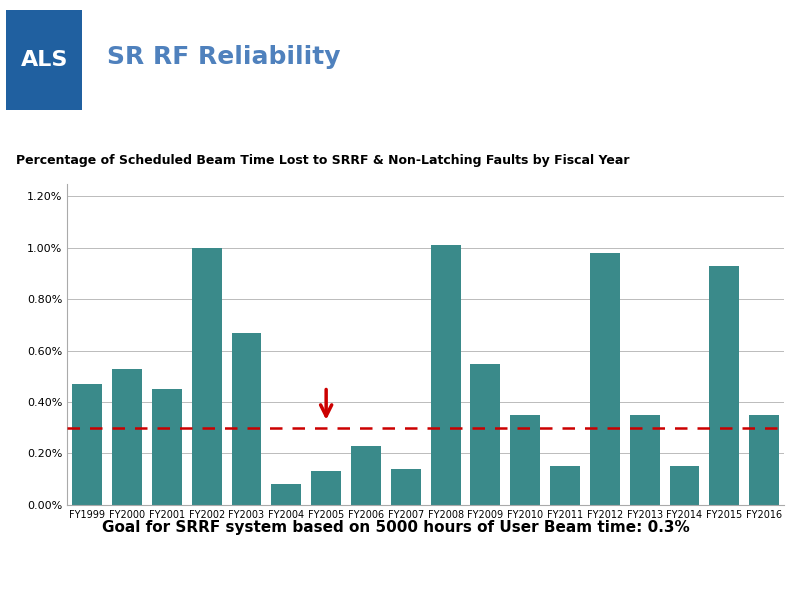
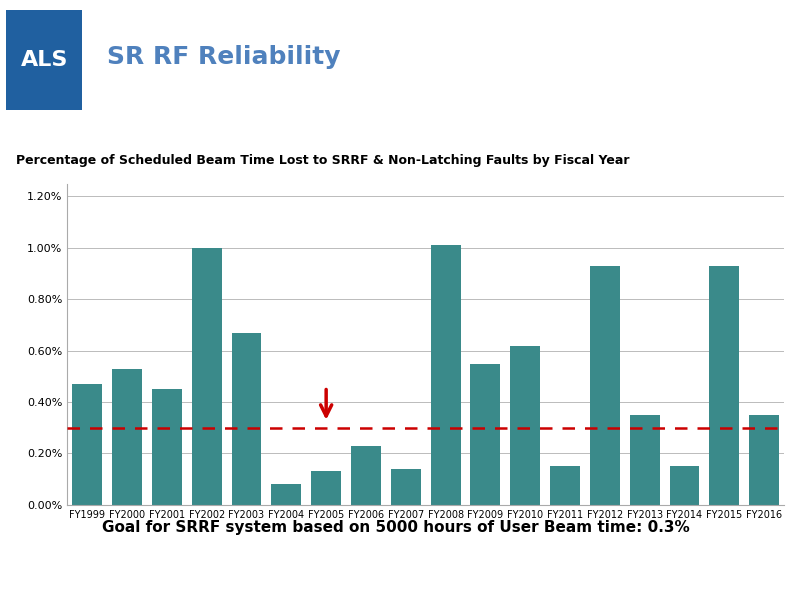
FY2010: 0.35% -> 0.62%
FY2012: 0.98% -> 0.93%
